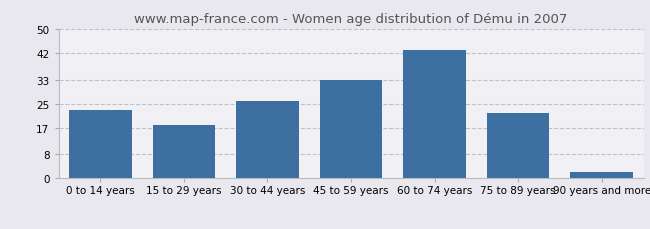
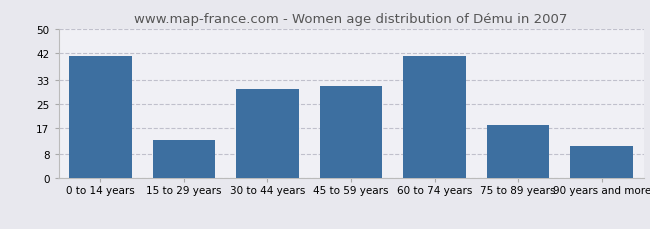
0 to 14 years: 23 -> 41
15 to 29 years: 18 -> 13
30 to 44 years: 26 -> 30
45 to 59 years: 33 -> 31
60 to 74 years: 43 -> 41
75 to 89 years: 22 -> 18
90 years and more: 2 -> 11
